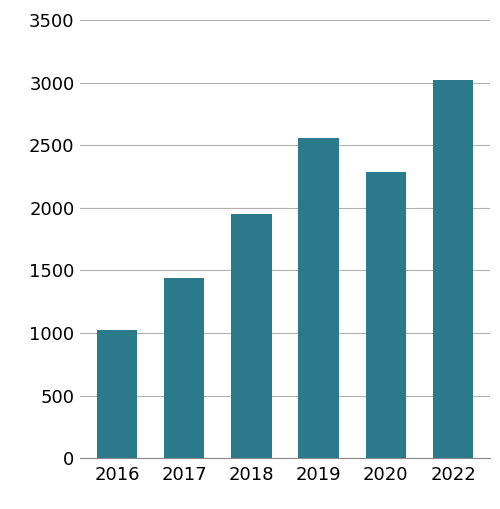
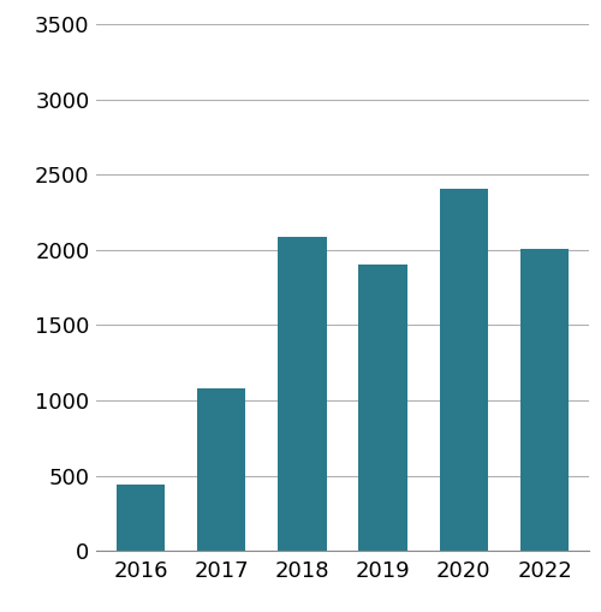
2016: 1020 -> 440
2017: 1440 -> 1080
2018: 1950 -> 2090
2019: 2560 -> 1900
2020: 2290 -> 2410
2022: 3020 -> 2010
